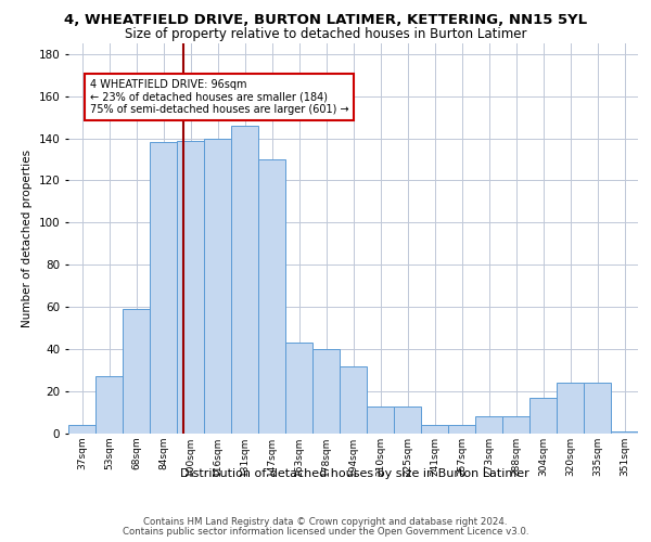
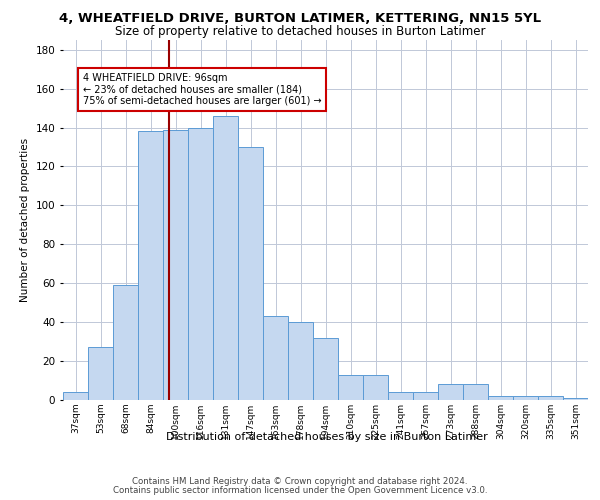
304sqm: 17 -> 2
320sqm: 24 -> 2
335sqm: 24 -> 2
